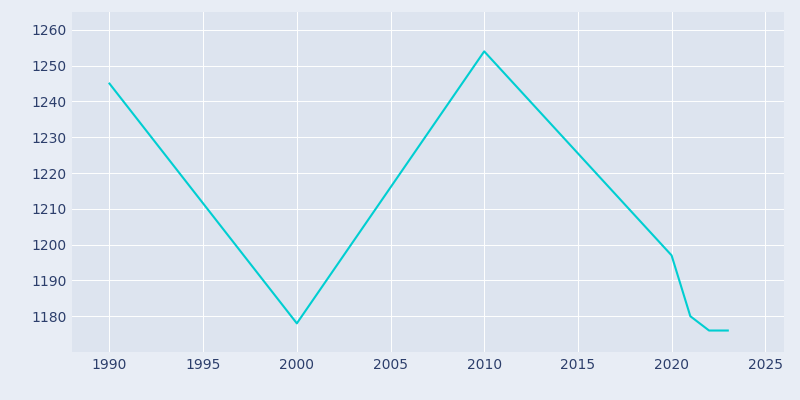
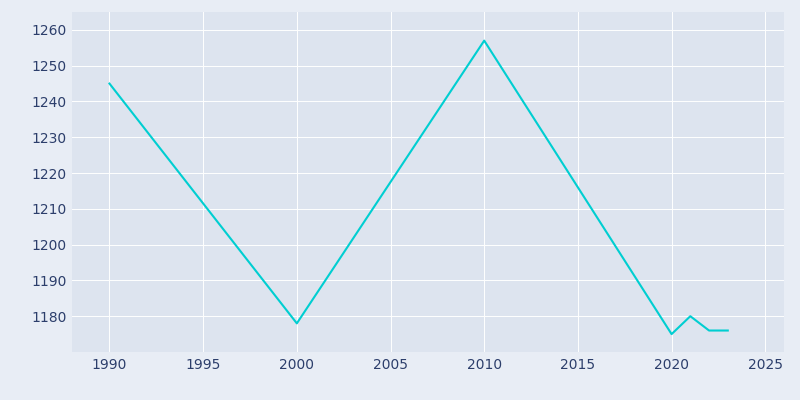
2010: 1254 -> 1257
2020: 1197 -> 1175
